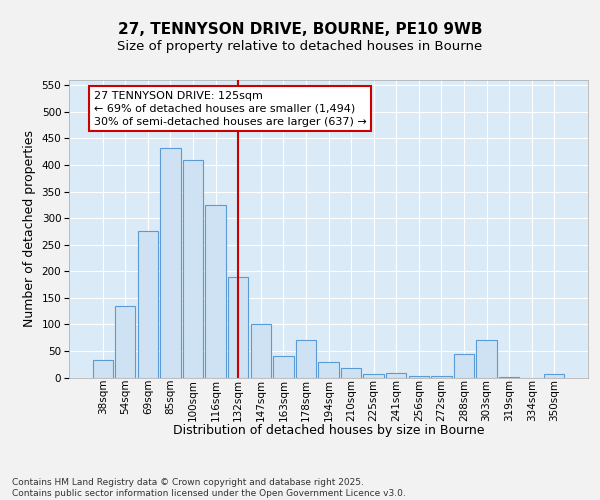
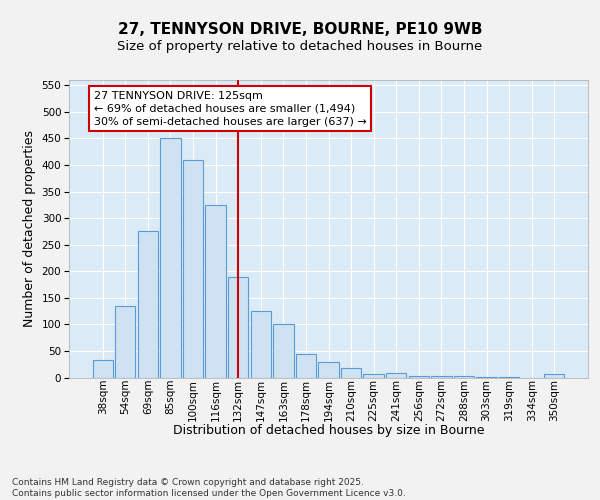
85sqm: 432 -> 450
147sqm: 100 -> 125
163sqm: 40 -> 100
178sqm: 70 -> 45
288sqm: 44 -> 2
303sqm: 70 -> 1
